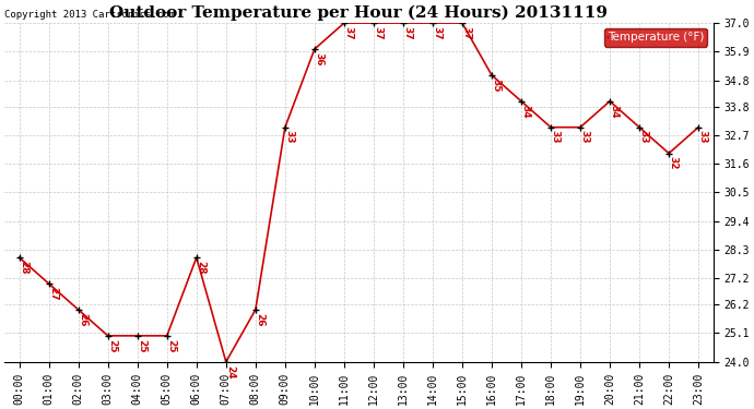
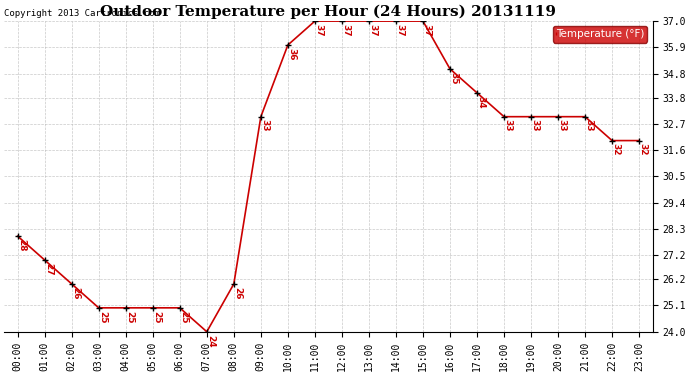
06:00: 28 -> 25
20:00: 34 -> 33
23:00: 33 -> 32
